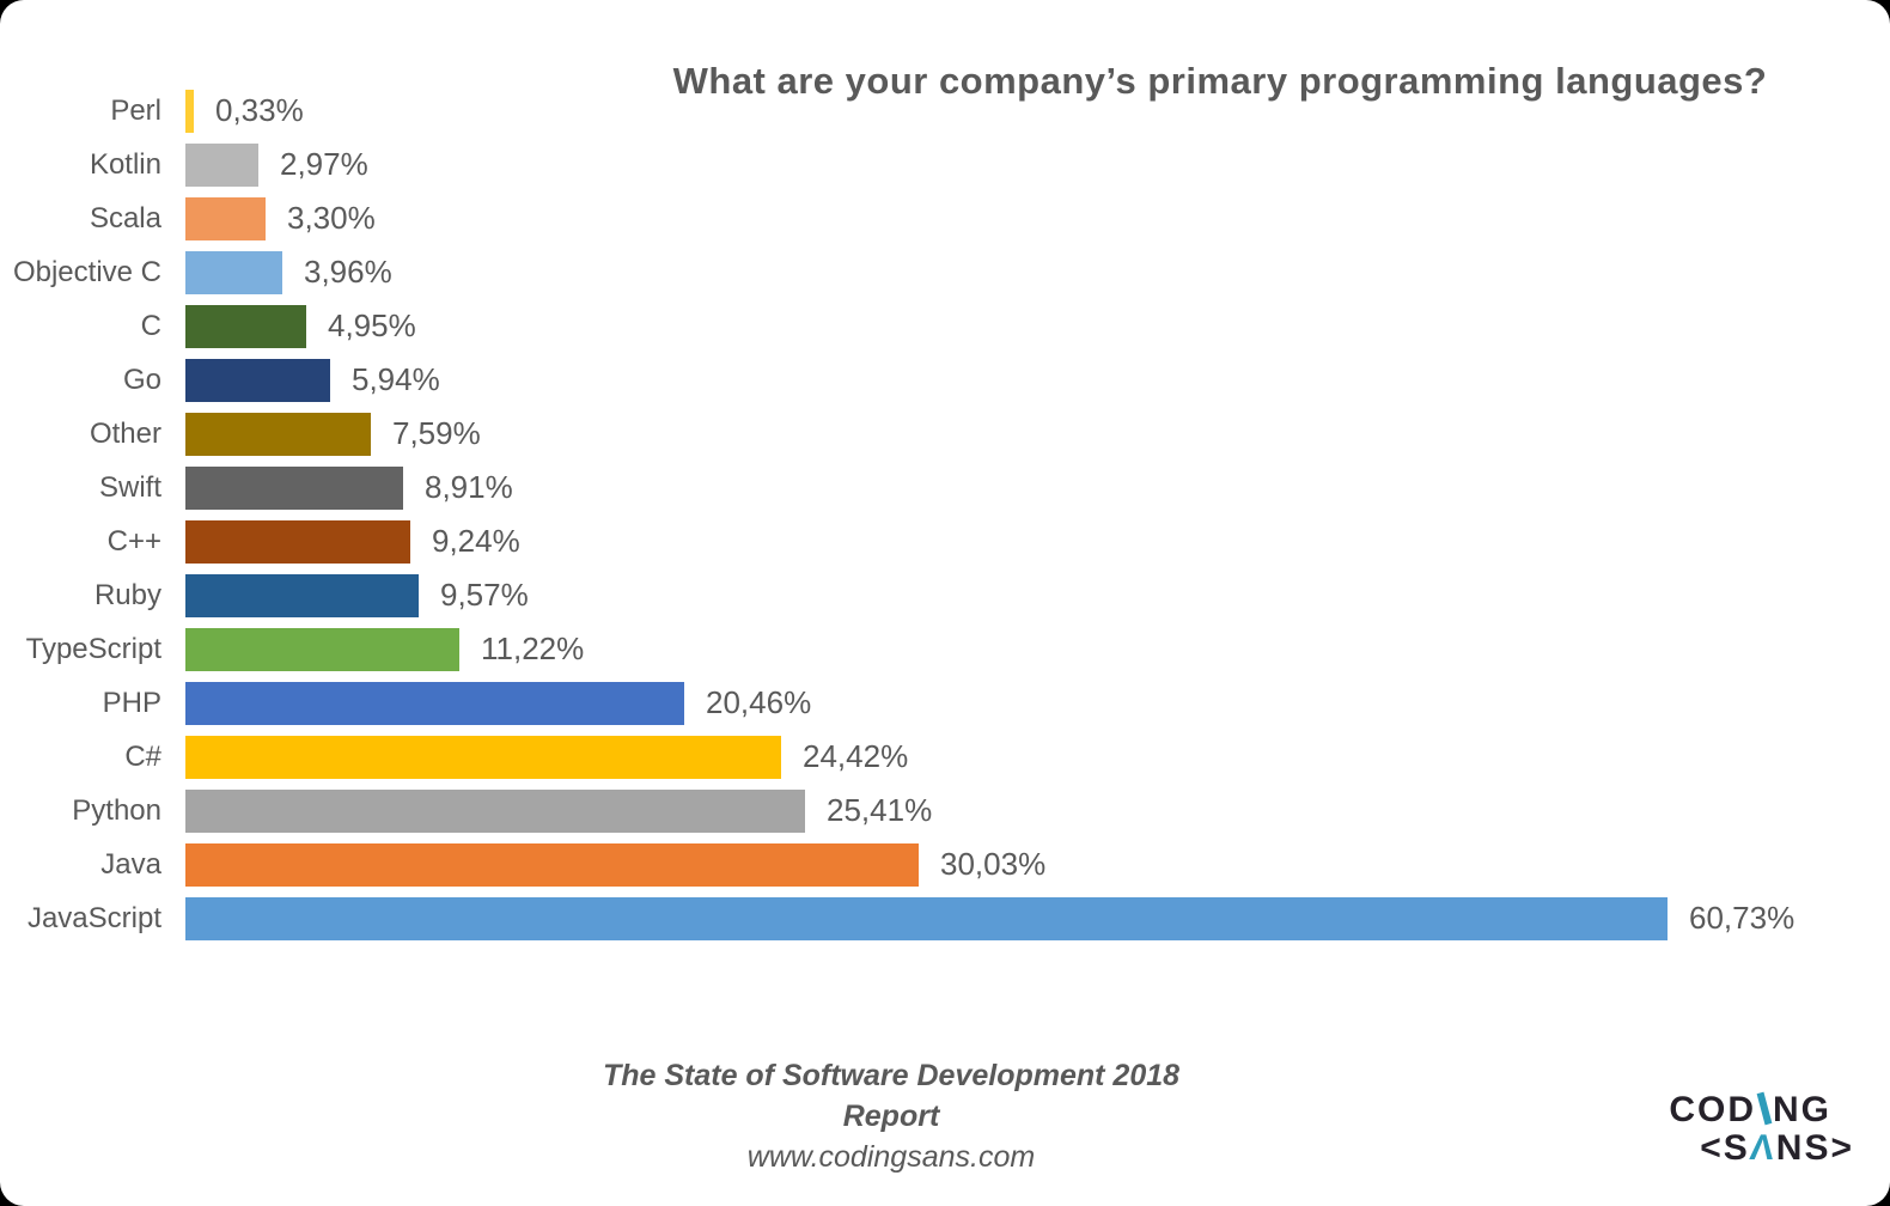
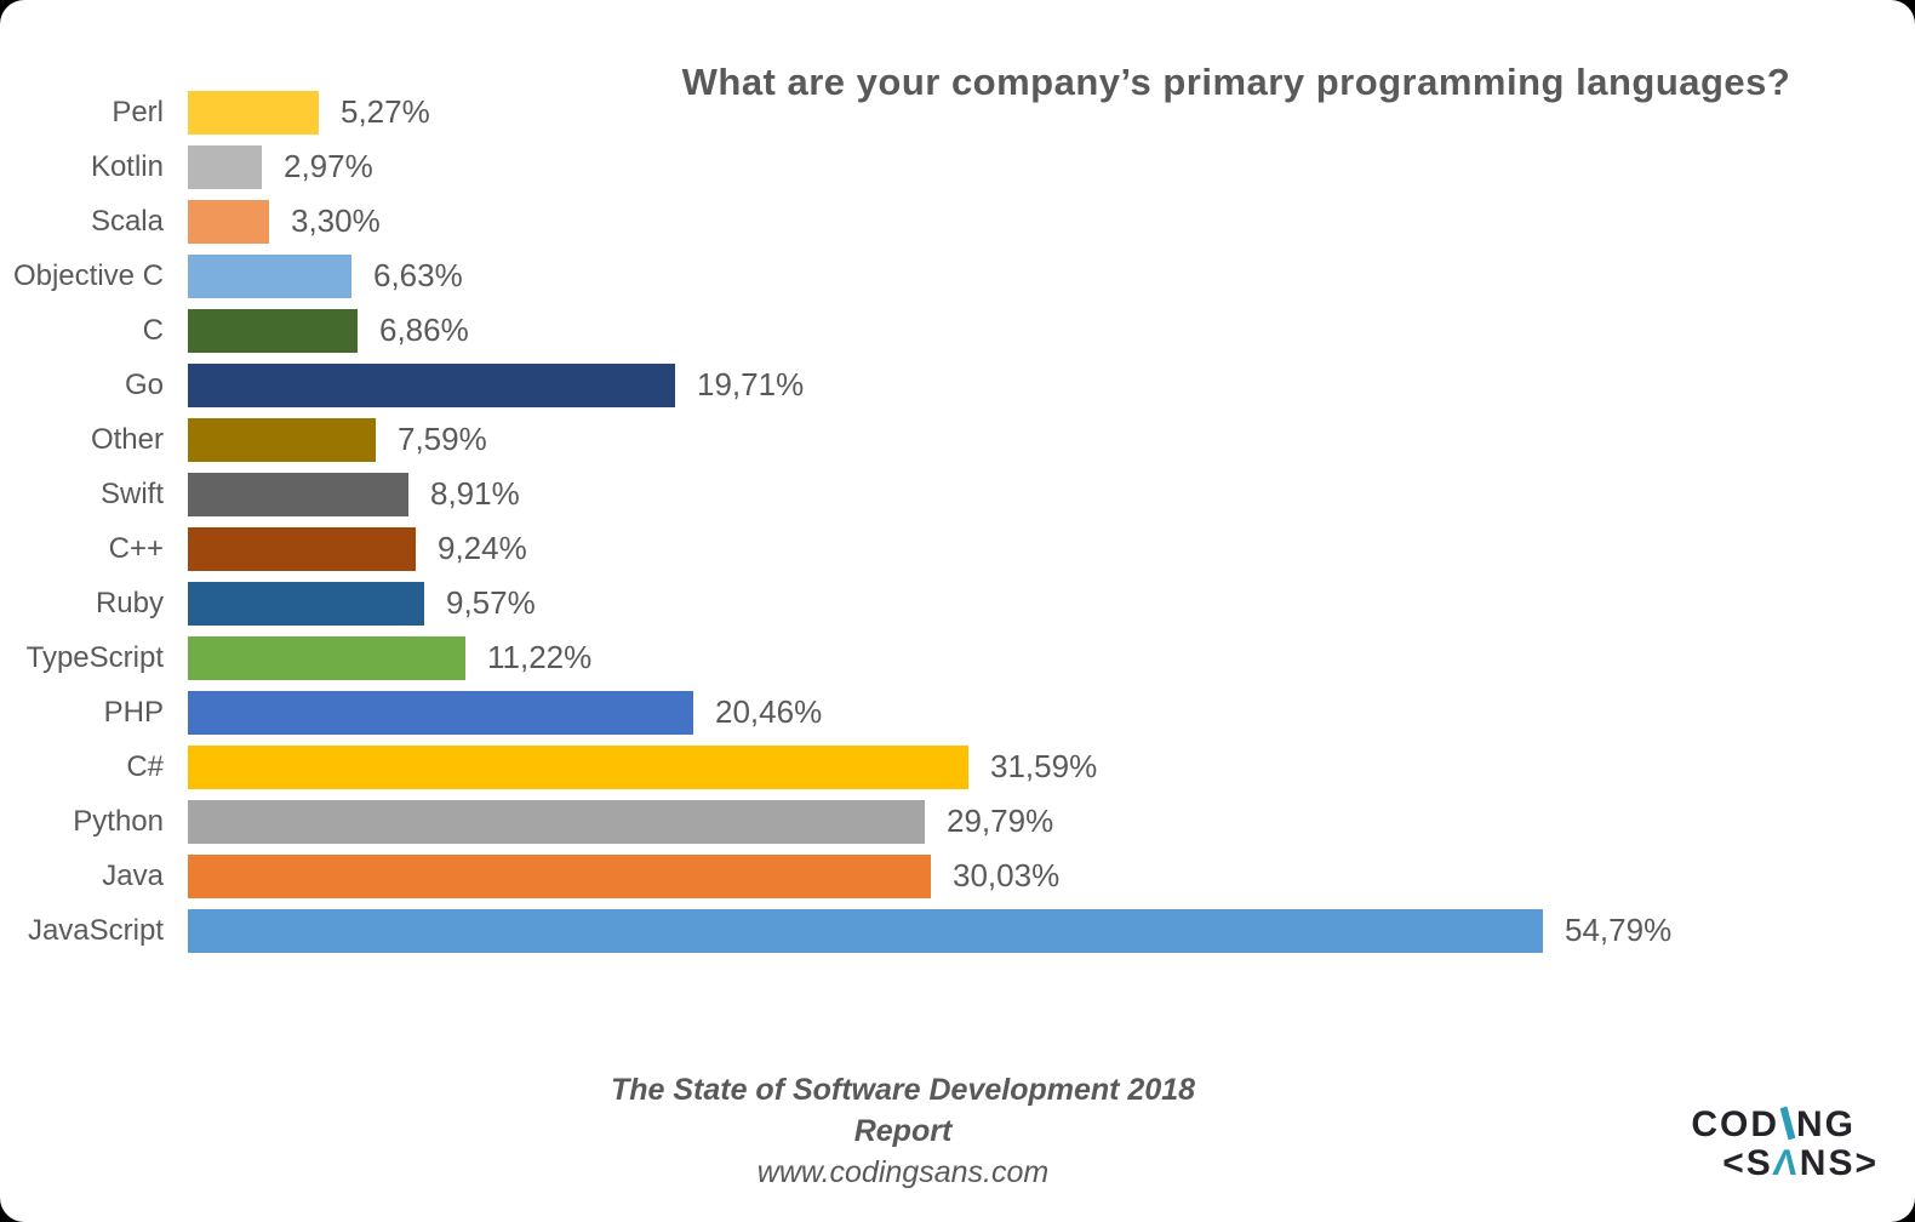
Perl: 0,33% -> 5,27%
Objective C: 3,96% -> 6,63%
C: 4,95% -> 6,86%
Go: 5,94% -> 19,71%
C#: 24,42% -> 31,59%
Python: 25,41% -> 29,79%
JavaScript: 60,73% -> 54,79%
